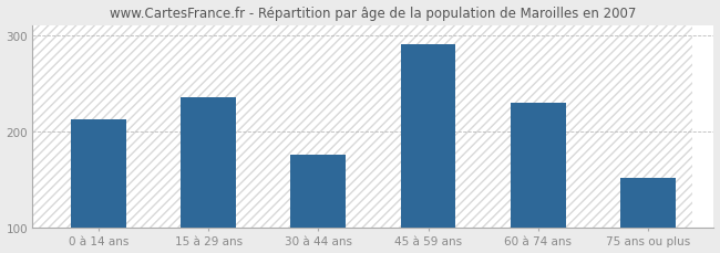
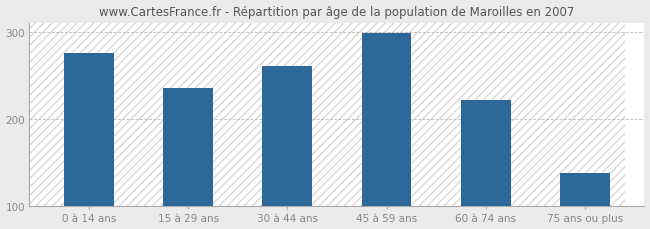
0 à 14 ans: 212 -> 275
30 à 44 ans: 176 -> 260
45 à 59 ans: 290 -> 298
60 à 74 ans: 230 -> 222
75 ans ou plus: 152 -> 138
